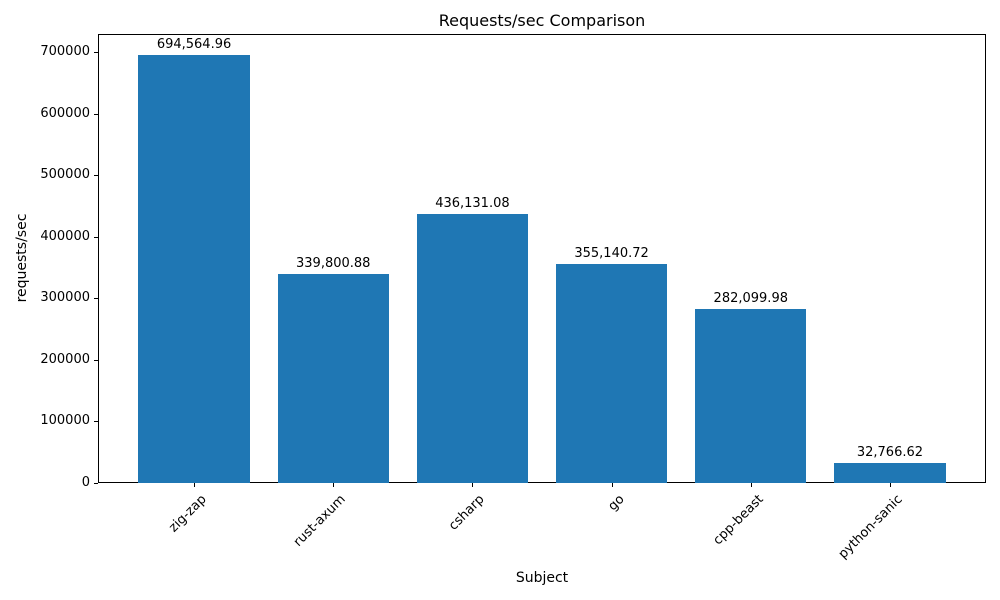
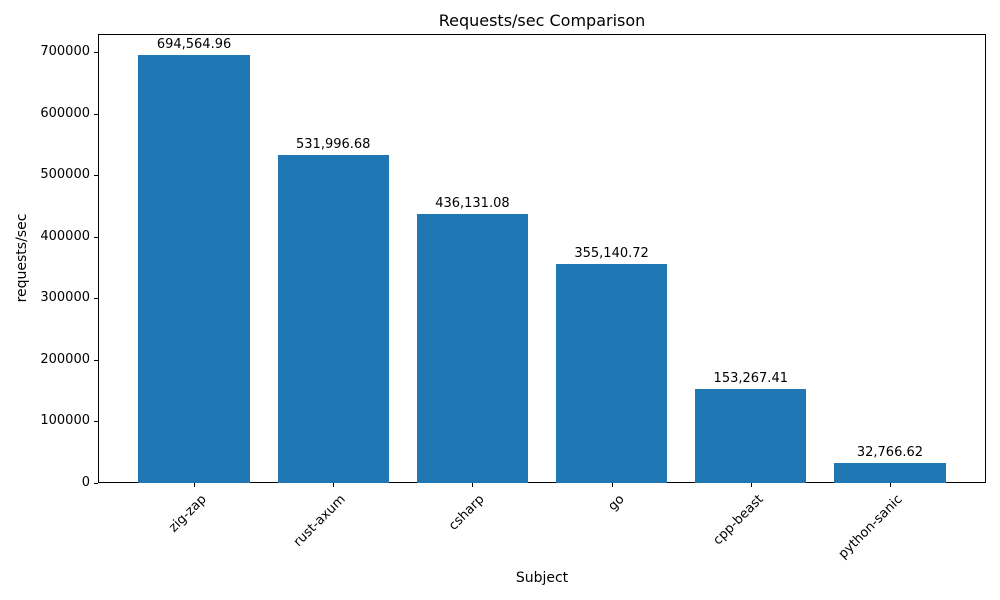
rust-axum: 339,800.88 -> 531,996.68
cpp-beast: 282,099.98 -> 153,267.41
